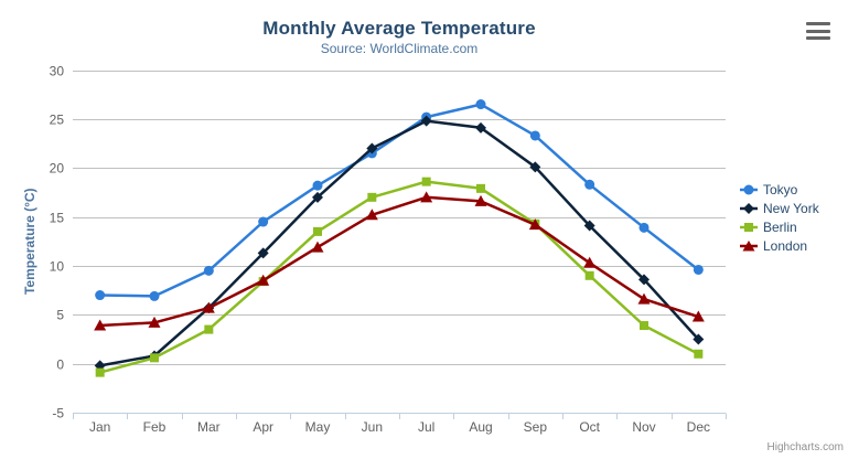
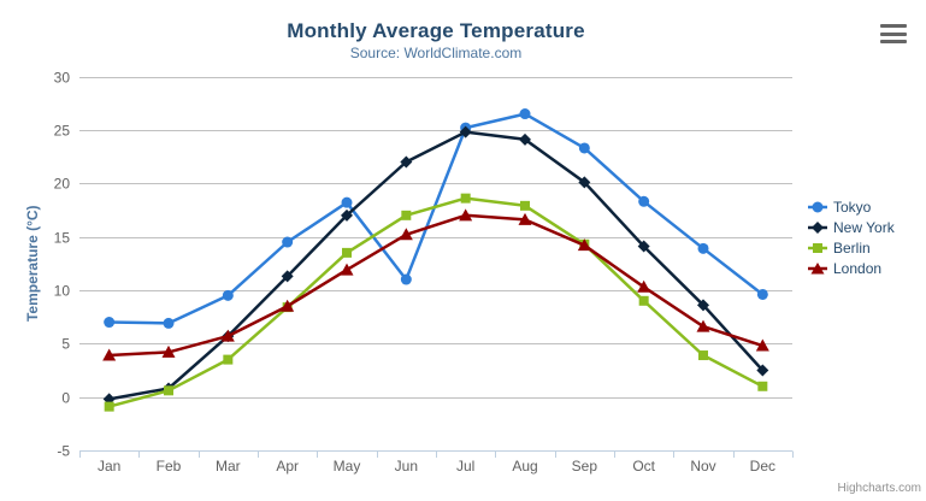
Tokyo/Jun: 22 -> 11
